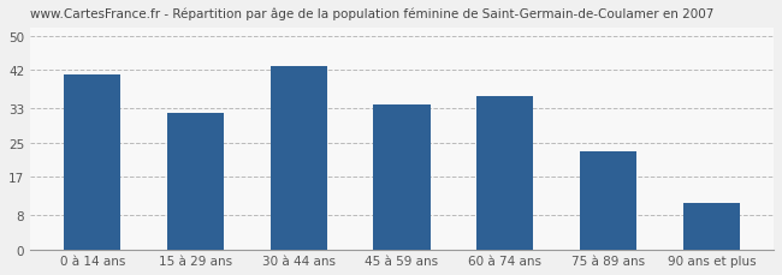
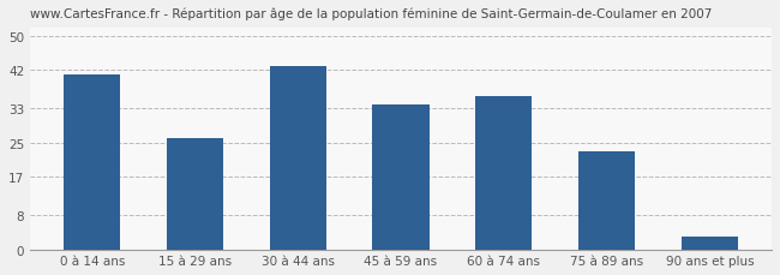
15 à 29 ans: 32 -> 26
90 ans et plus: 11 -> 3
